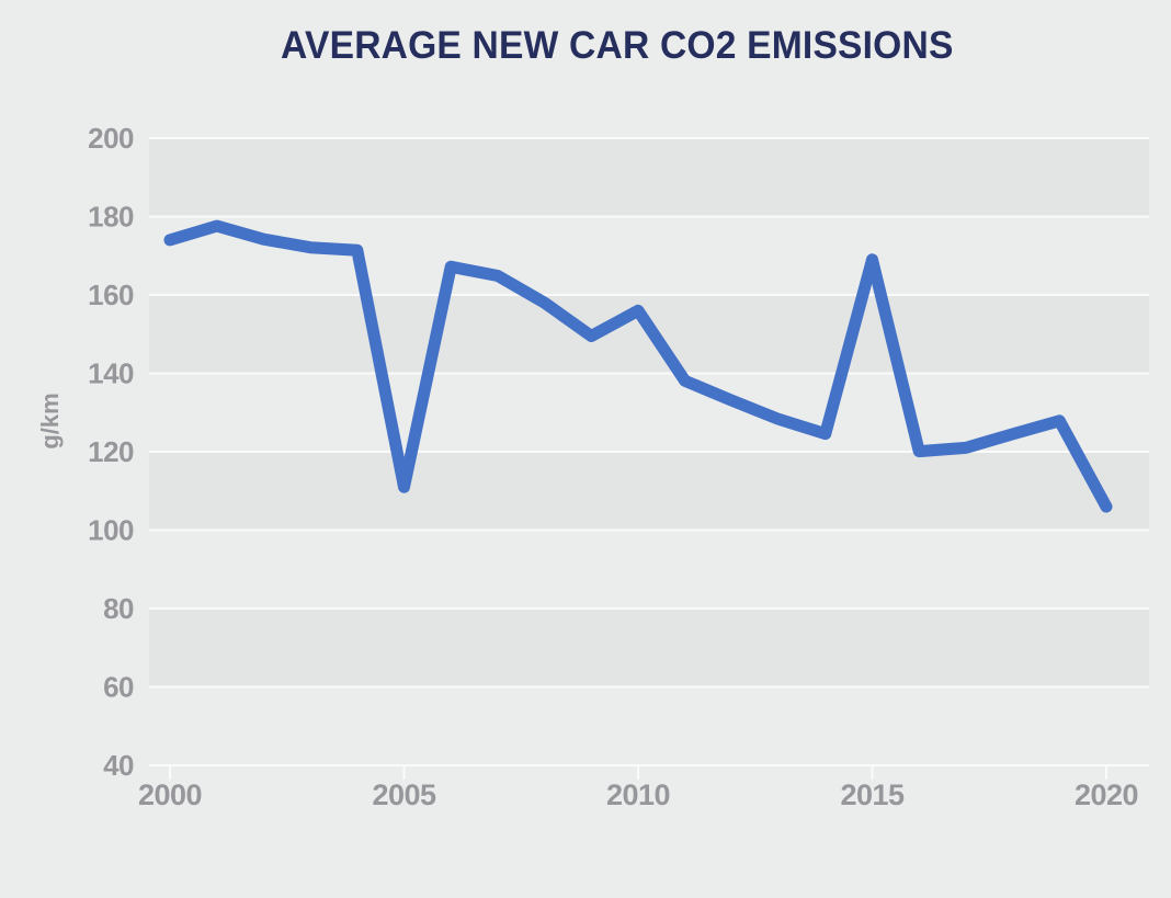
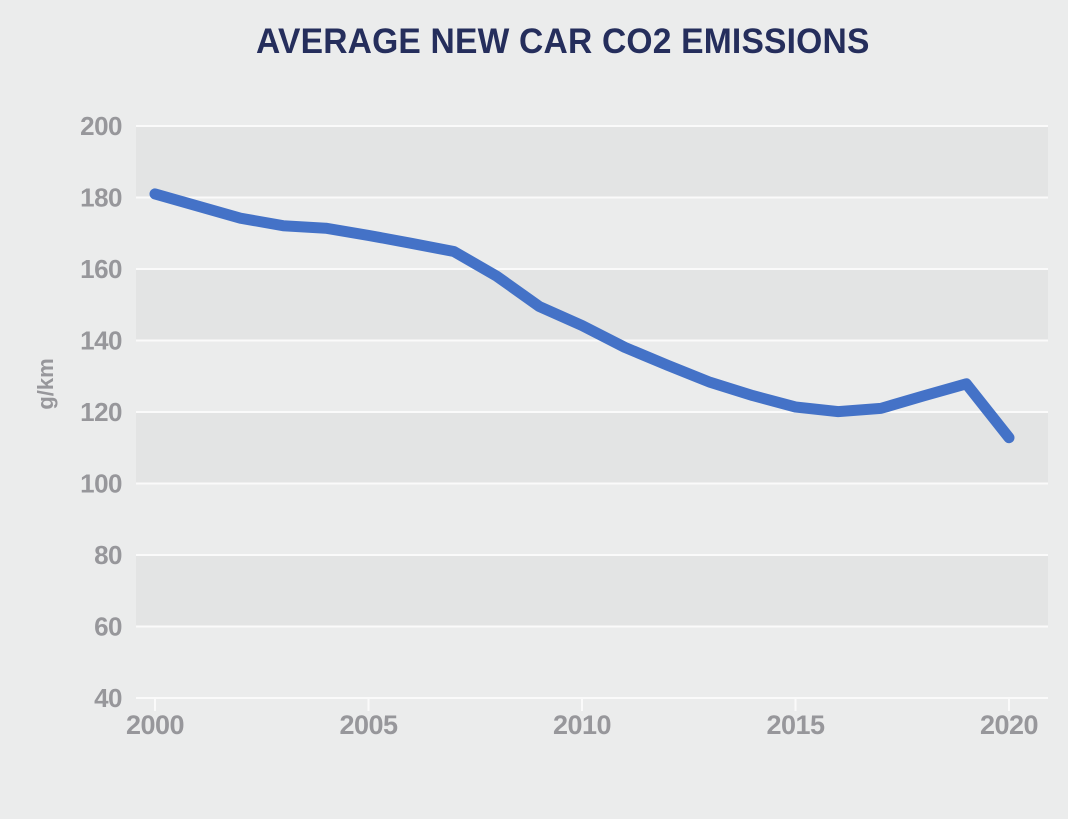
2000: 174 -> 181
2005: 111 -> 169
2010: 156 -> 144
2015: 169 -> 121
2020: 106 -> 113
